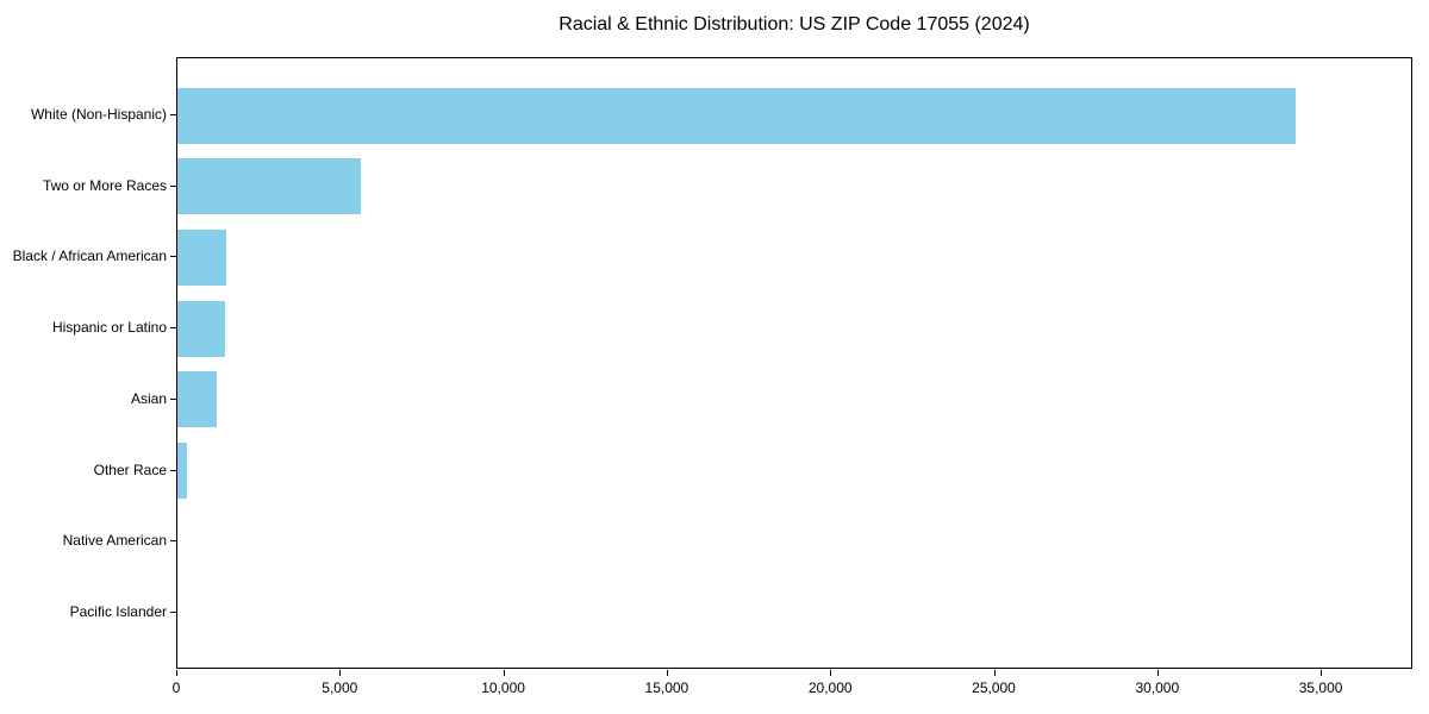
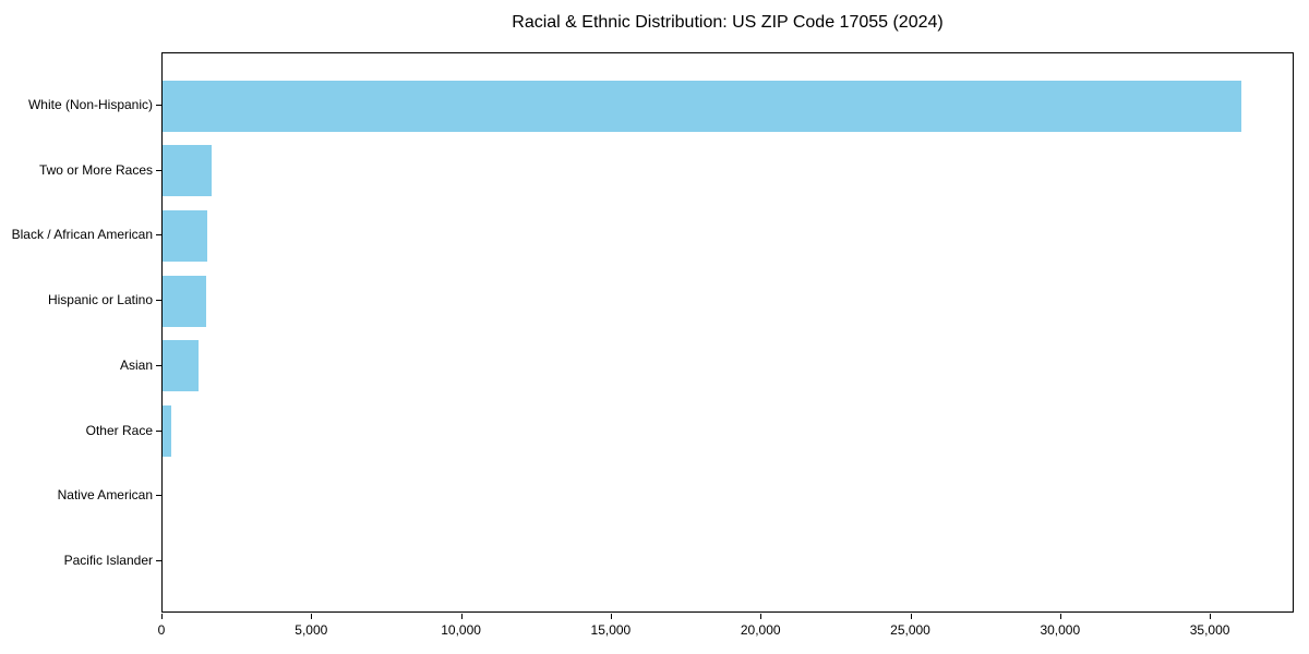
White (Non-Hispanic): 34200 -> 36000
Two or More Races: 5600 -> 1600
